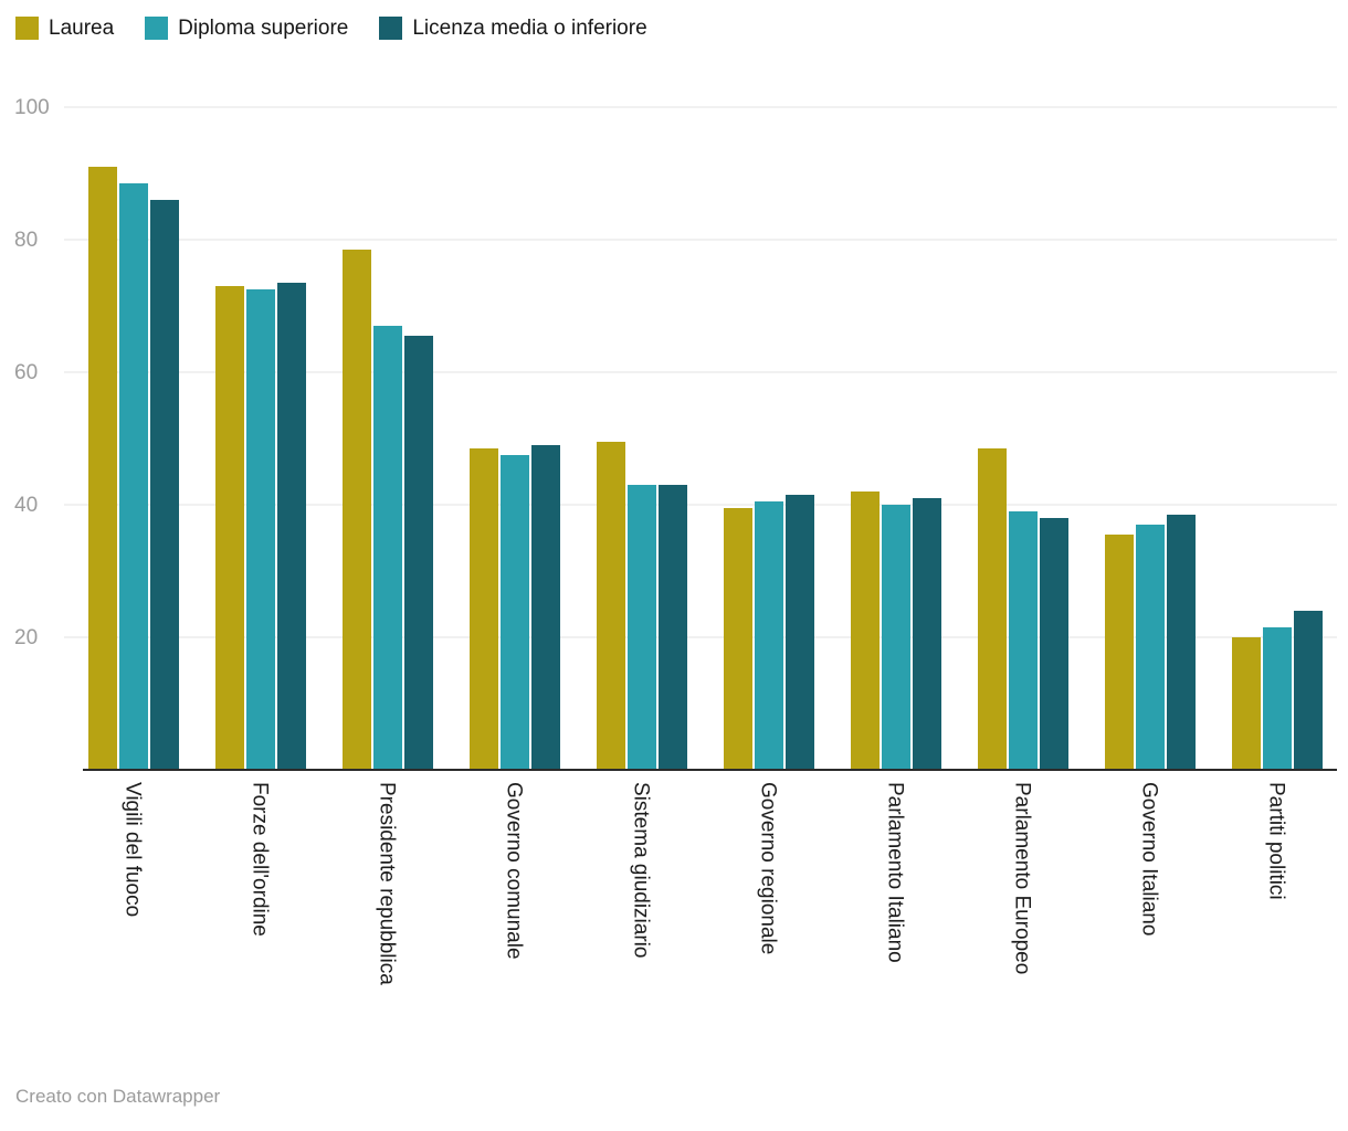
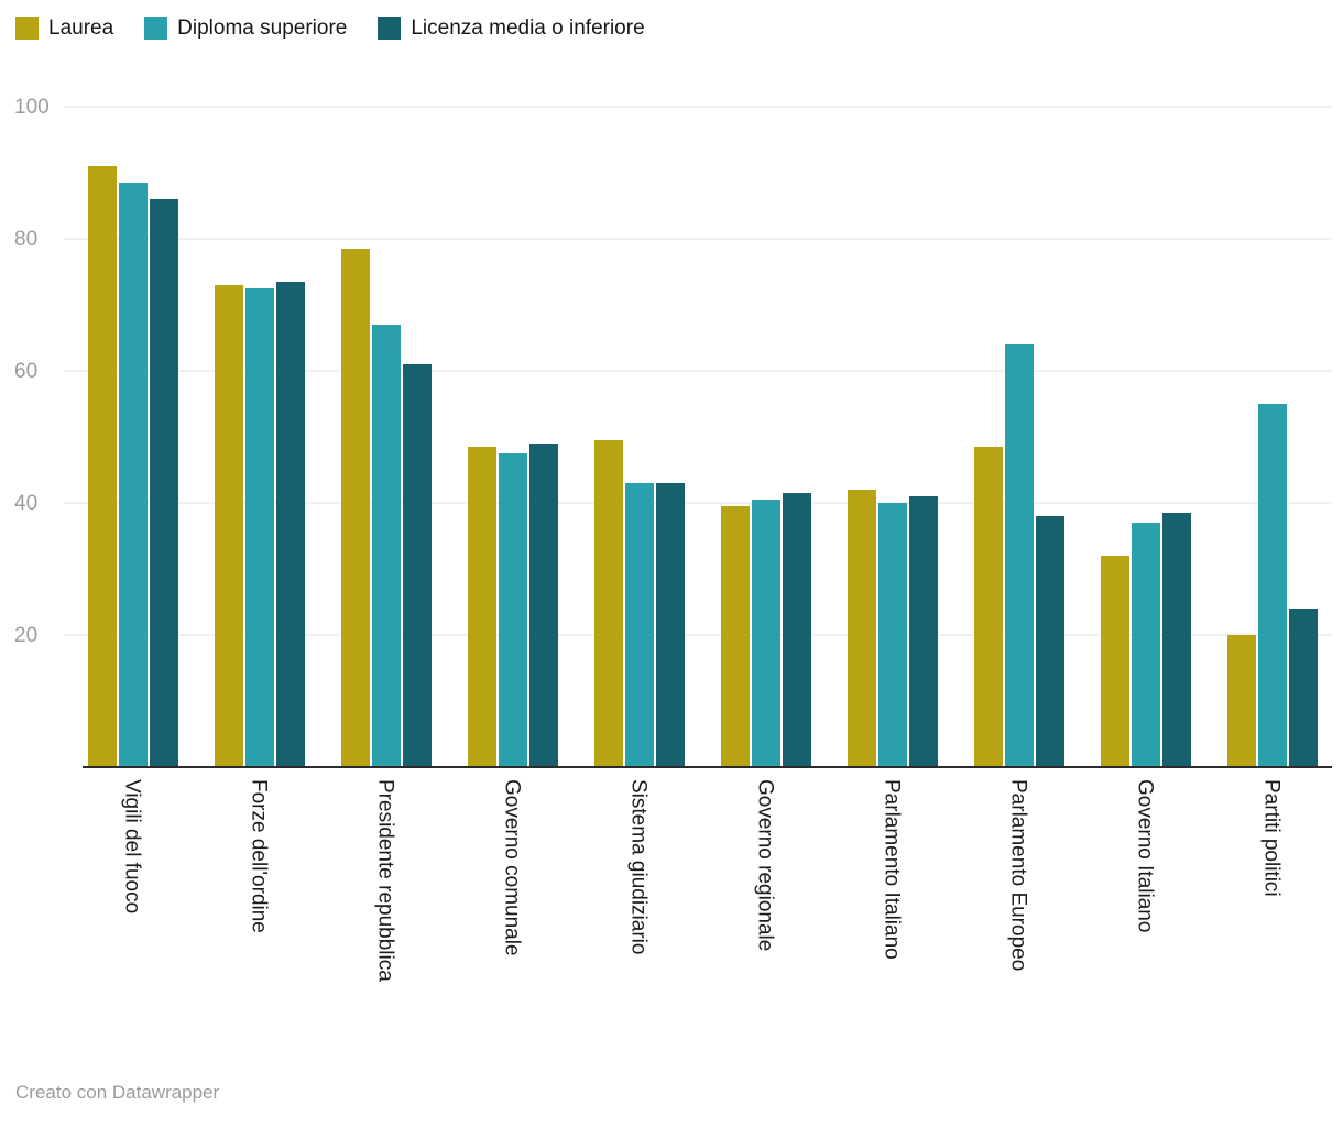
Licenza media o inferiore/Presidente repubblica: 66 -> 61
Diploma superiore/Parlamento Europeo: 39 -> 64
Laurea/Governo Italiano: 36 -> 32
Diploma superiore/Partiti politici: 22 -> 55
